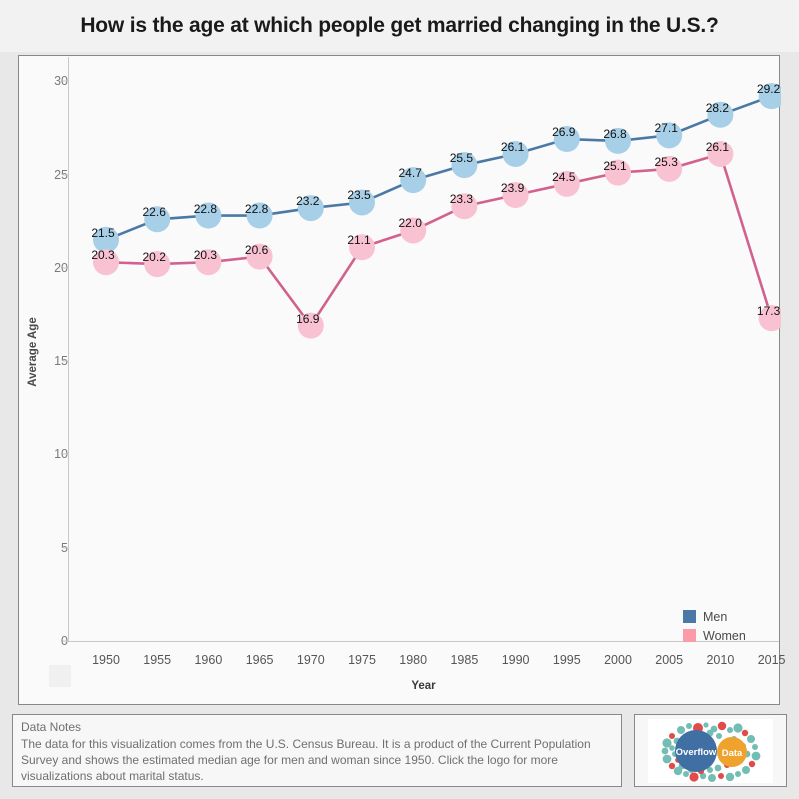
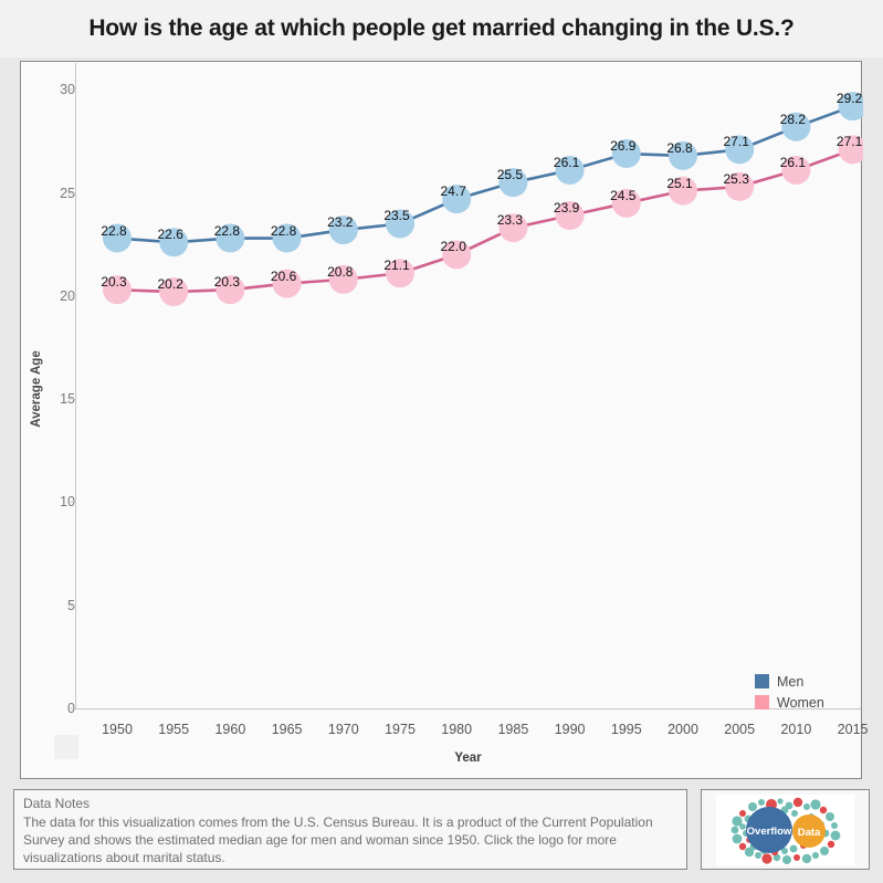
Men/1950: 21.5 -> 22.8
Women/1970: 16.9 -> 20.8
Women/2015: 17.3 -> 27.1
